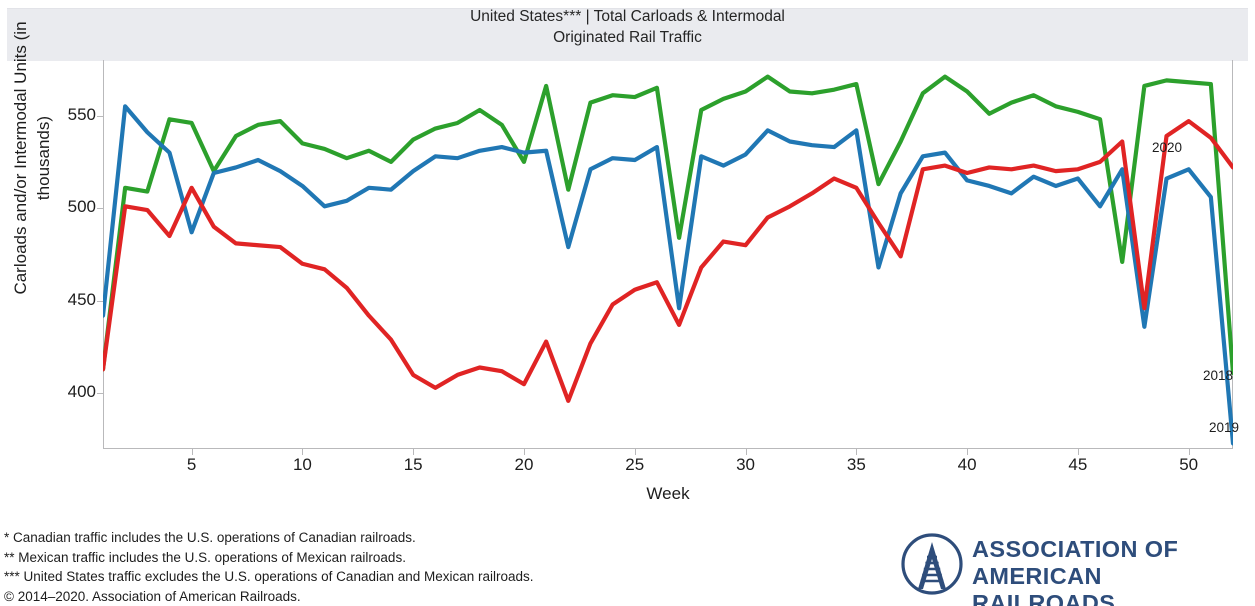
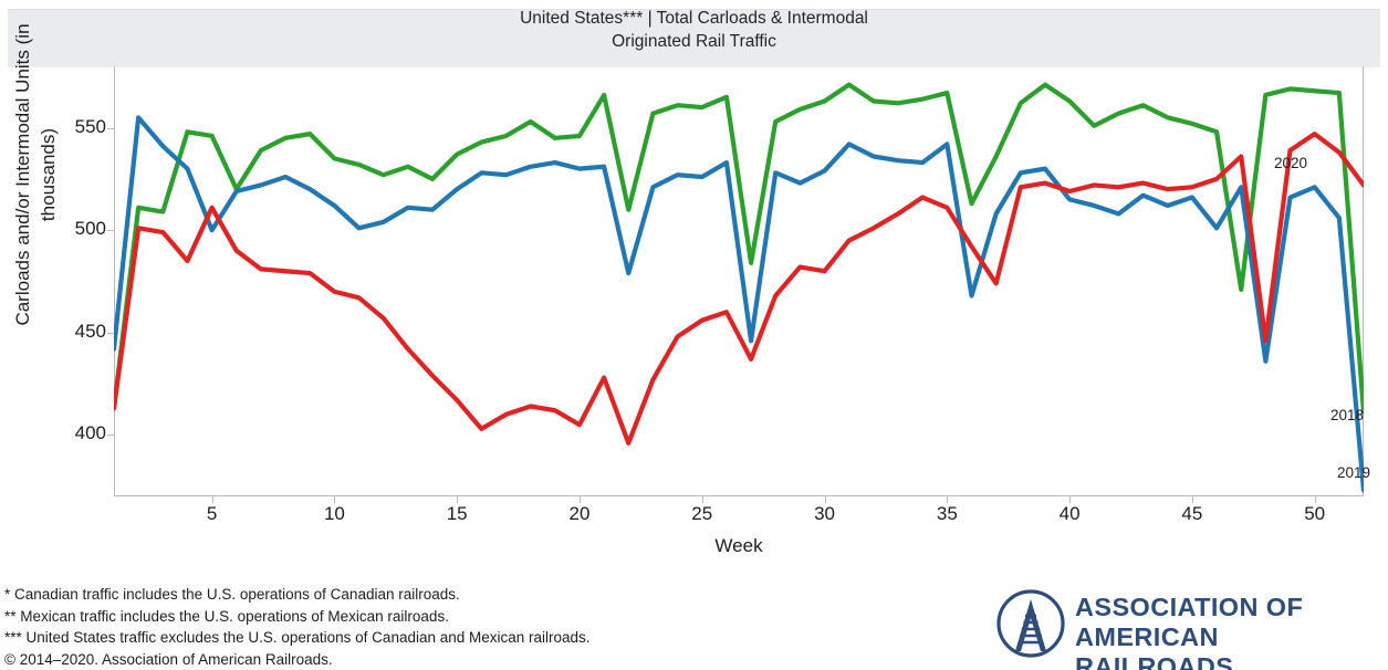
2019/5: 487 -> 500
2020/15: 410 -> 417
2018/20: 525 -> 546
